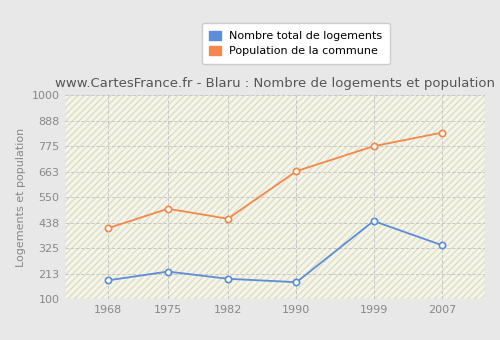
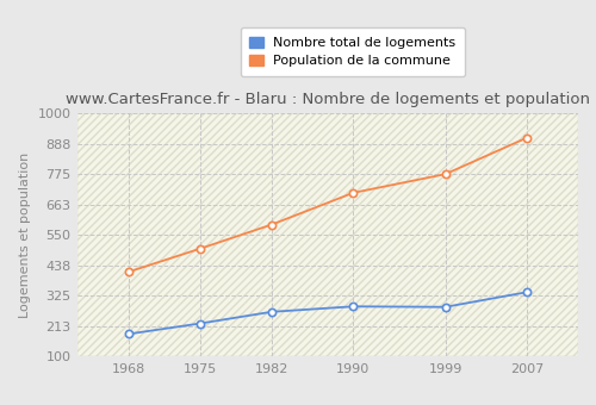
Nombre total de logements/1982: 190 -> 265
Population de la commune/1982: 455 -> 588
Nombre total de logements/1990: 175 -> 285
Population de la commune/1990: 665 -> 706
Nombre total de logements/1999: 445 -> 283
Population de la commune/2007: 835 -> 910
